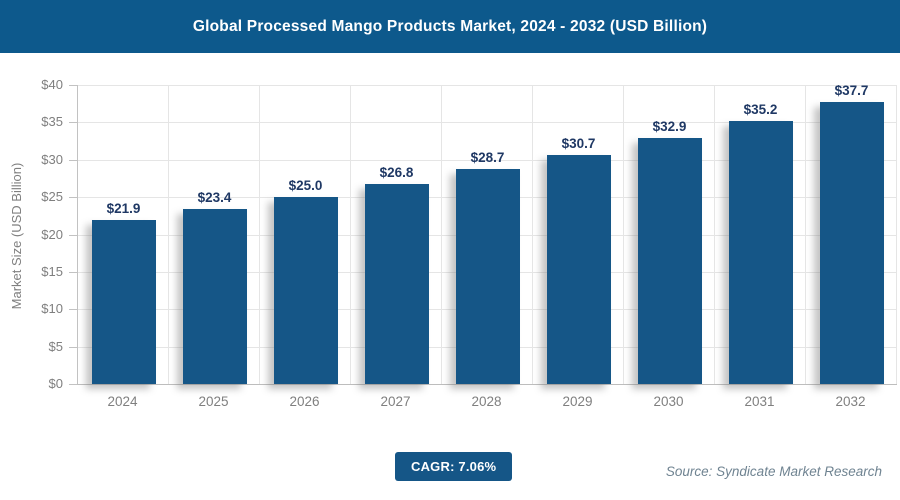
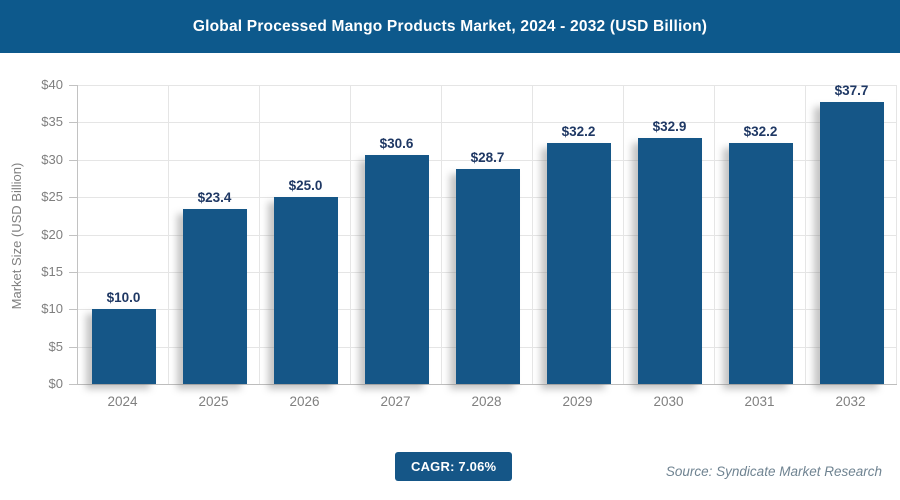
2024: $21.9 -> $10.0
2027: $26.8 -> $30.6
2029: $30.7 -> $32.2
2031: $35.2 -> $32.2
